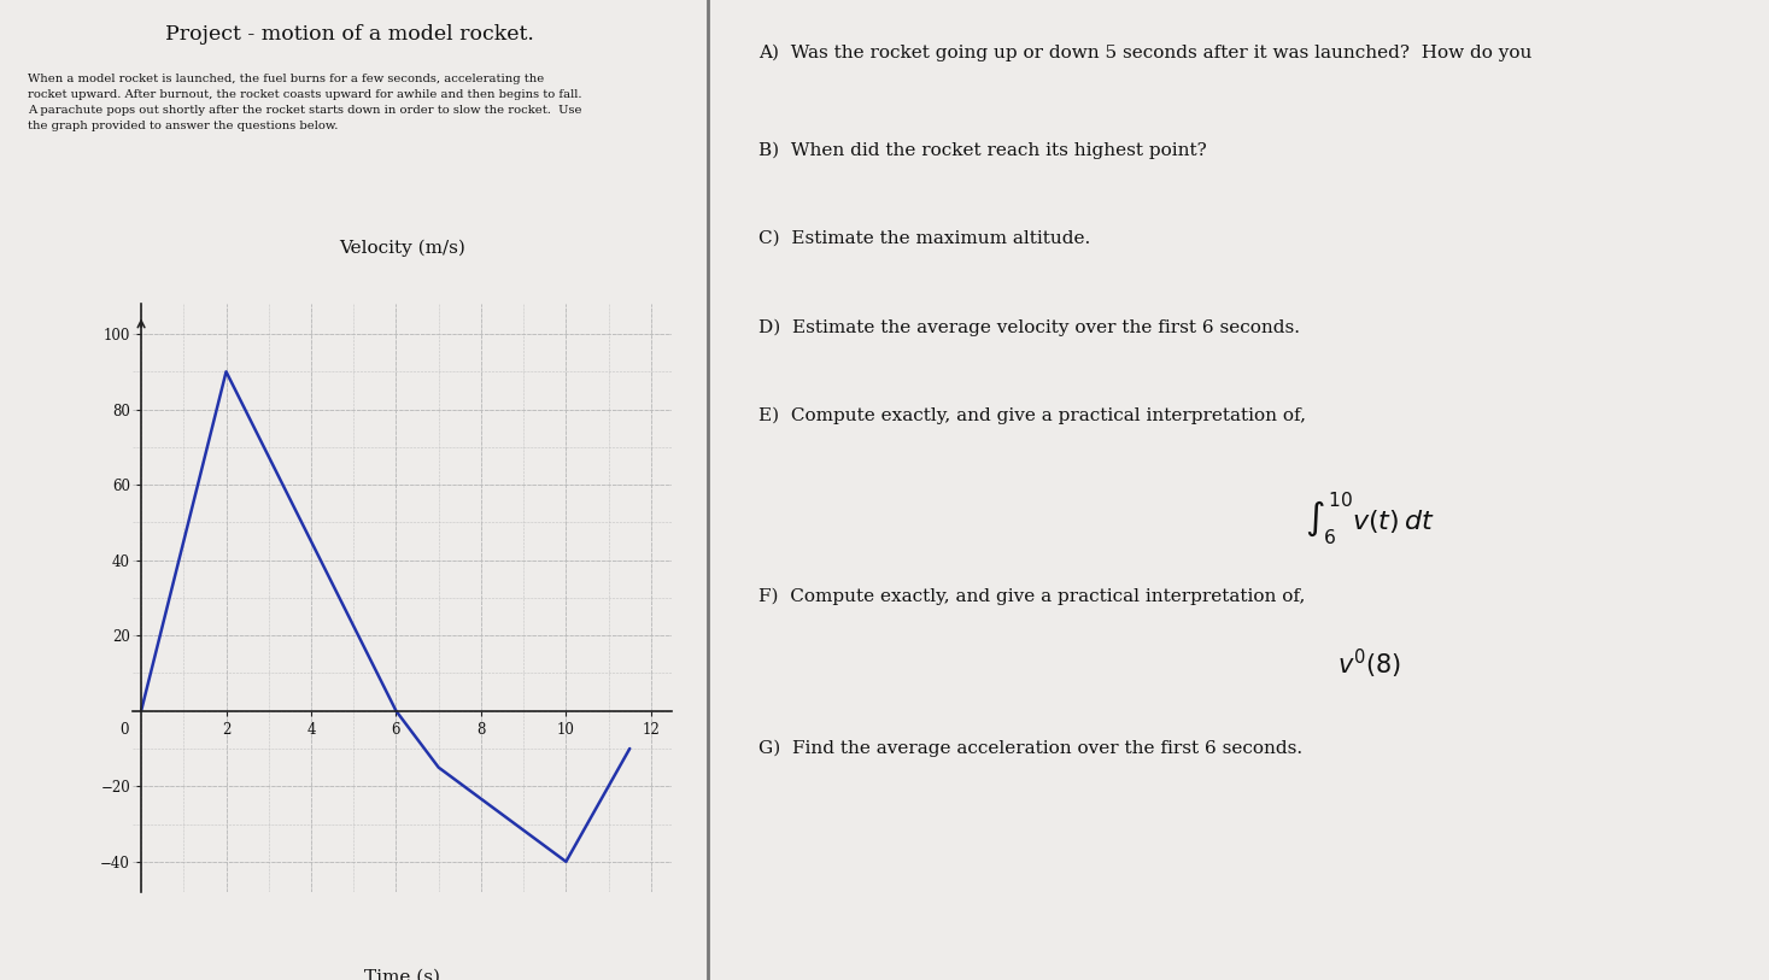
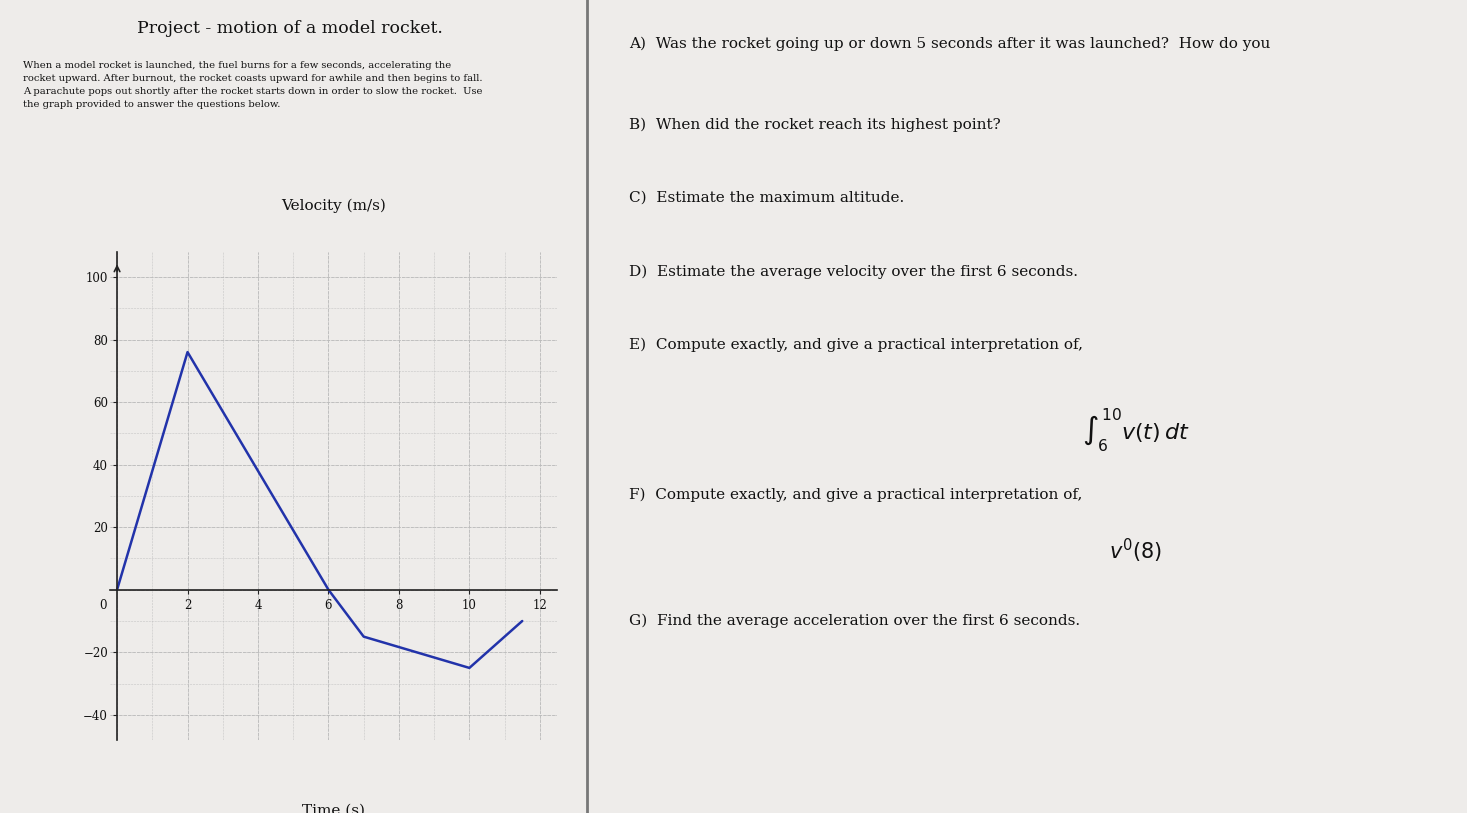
2: 90 -> 76
10: -40 -> -25
